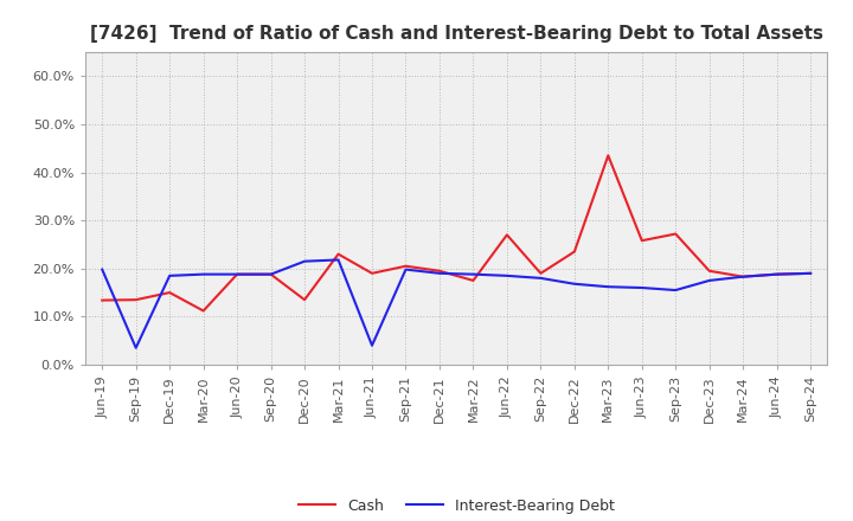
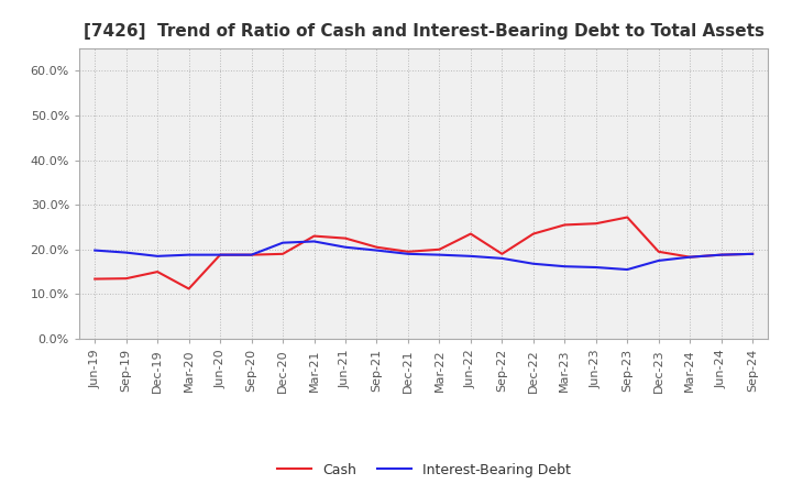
Interest-Bearing Debt/Sep-19: 3.5% -> 19.3%
Cash/Dec-20: 13.5% -> 19.0%
Cash/Jun-21: 19.0% -> 22.5%
Interest-Bearing Debt/Jun-21: 4.0% -> 20.5%
Cash/Mar-22: 17.5% -> 20.0%
Cash/Jun-22: 27.0% -> 23.5%
Cash/Mar-23: 43.5% -> 25.5%
